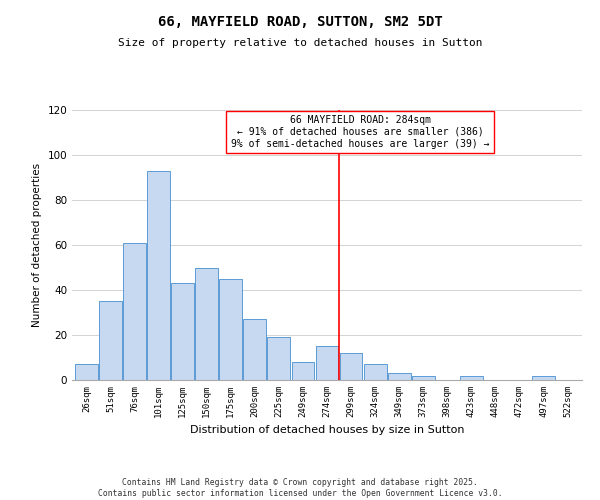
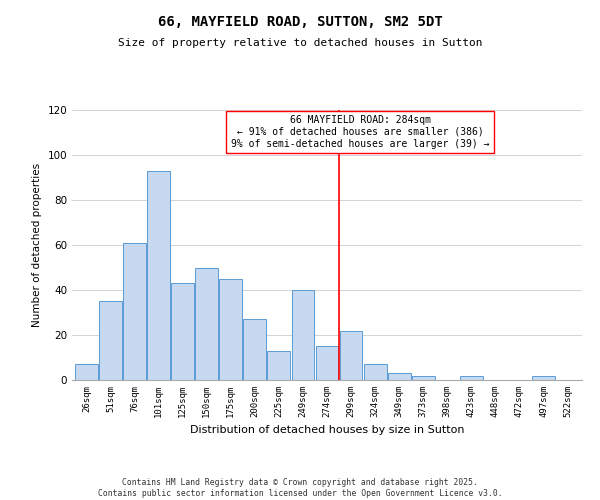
225sqm: 19 -> 13
249sqm: 8 -> 40
299sqm: 12 -> 22
